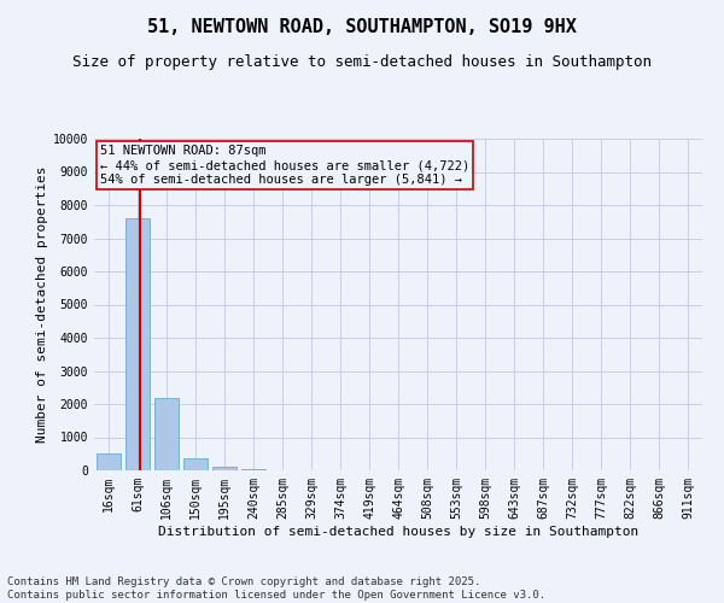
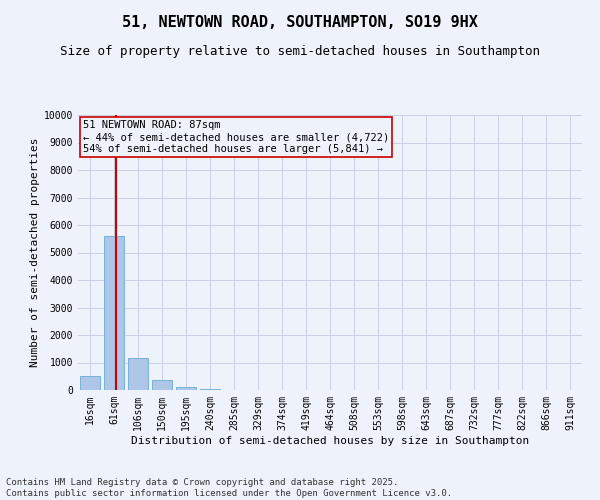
61sqm: 7600 -> 5600
106sqm: 2200 -> 1150
